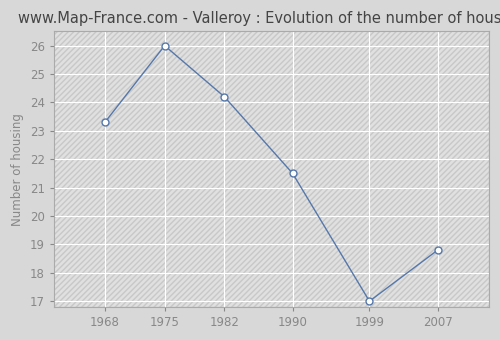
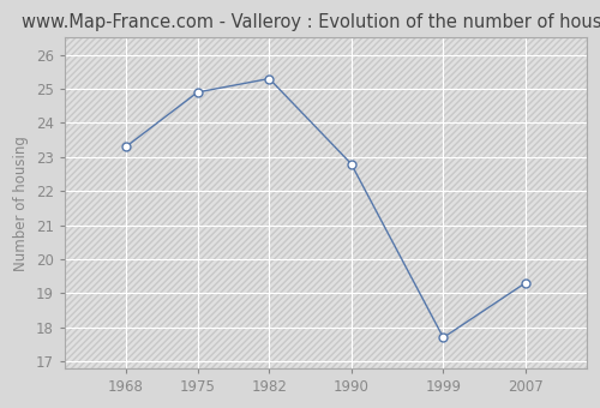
1975: 26.0 -> 24.9
1982: 24.2 -> 25.3
1990: 21.5 -> 22.8
1999: 17.0 -> 17.7
2007: 18.8 -> 19.3
